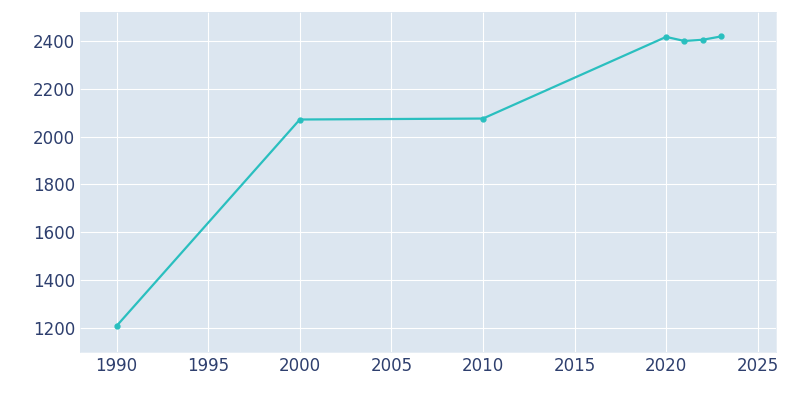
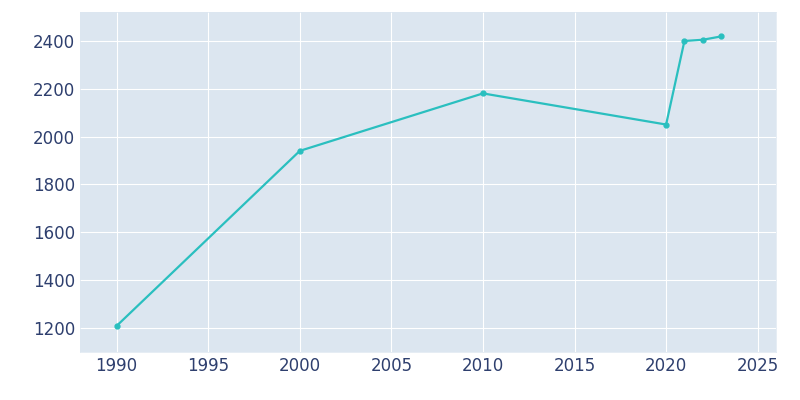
2000: 2071 -> 1940
2010: 2075 -> 2180
2020: 2416 -> 2050
